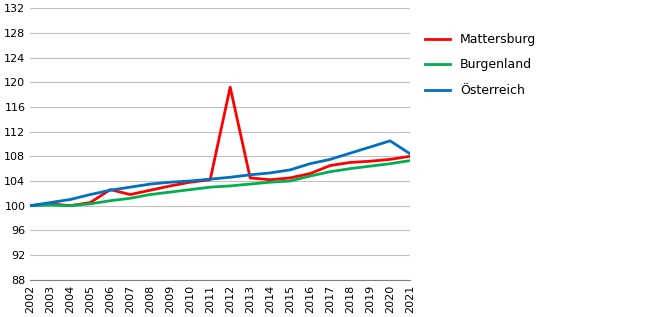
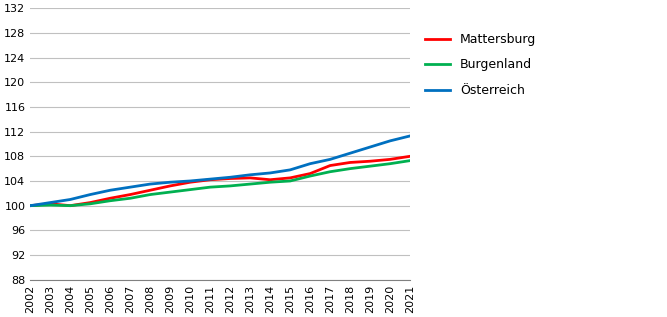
Mattersburg/2006: 102.6 -> 101.2
Mattersburg/2012: 119.2 -> 104.4
Österreich/2021: 108.4 -> 111.3
